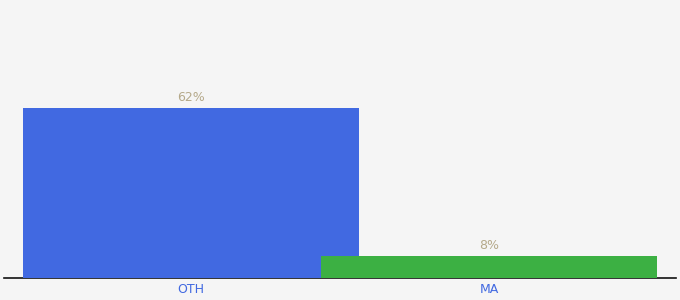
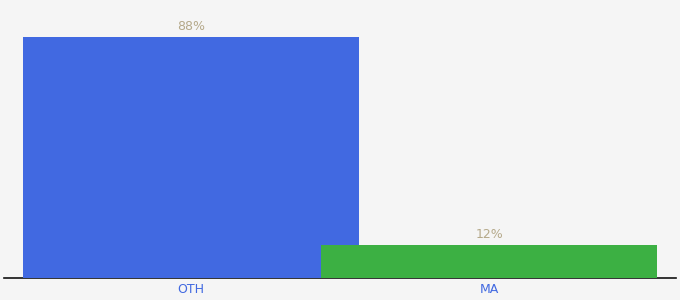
OTH: 62% -> 88%
MA: 8% -> 12%
